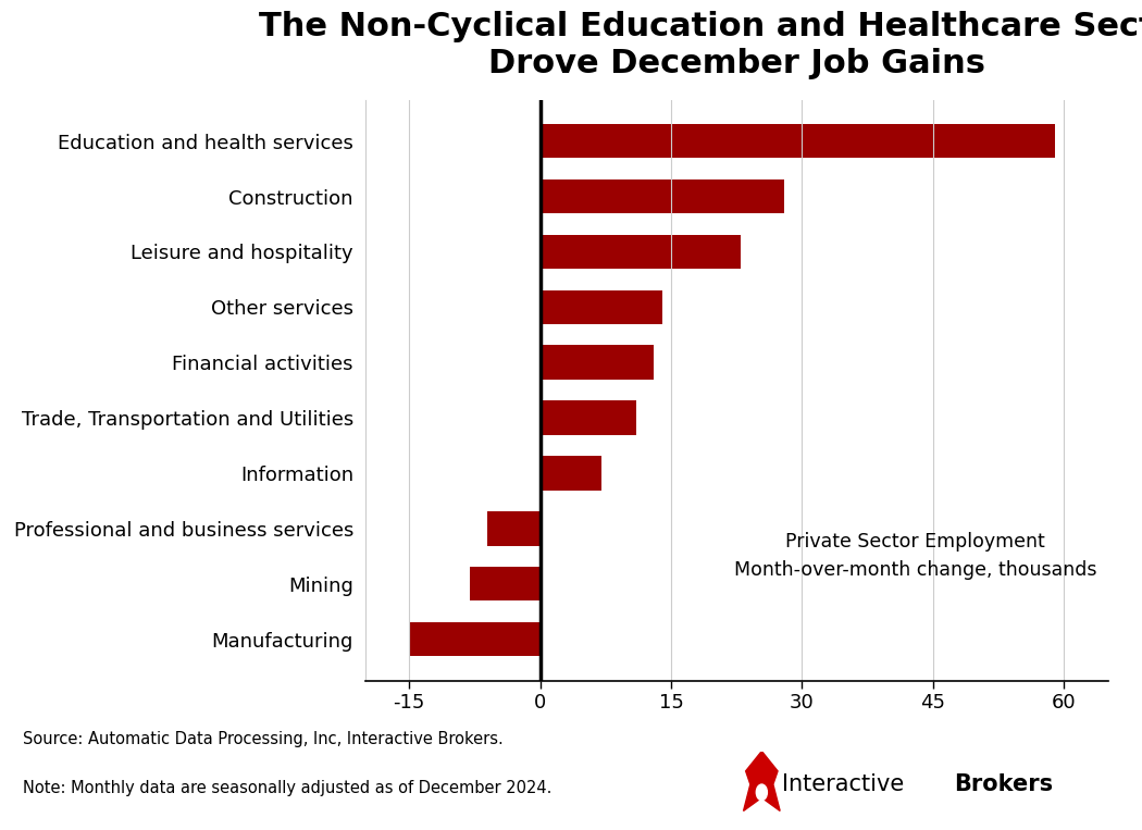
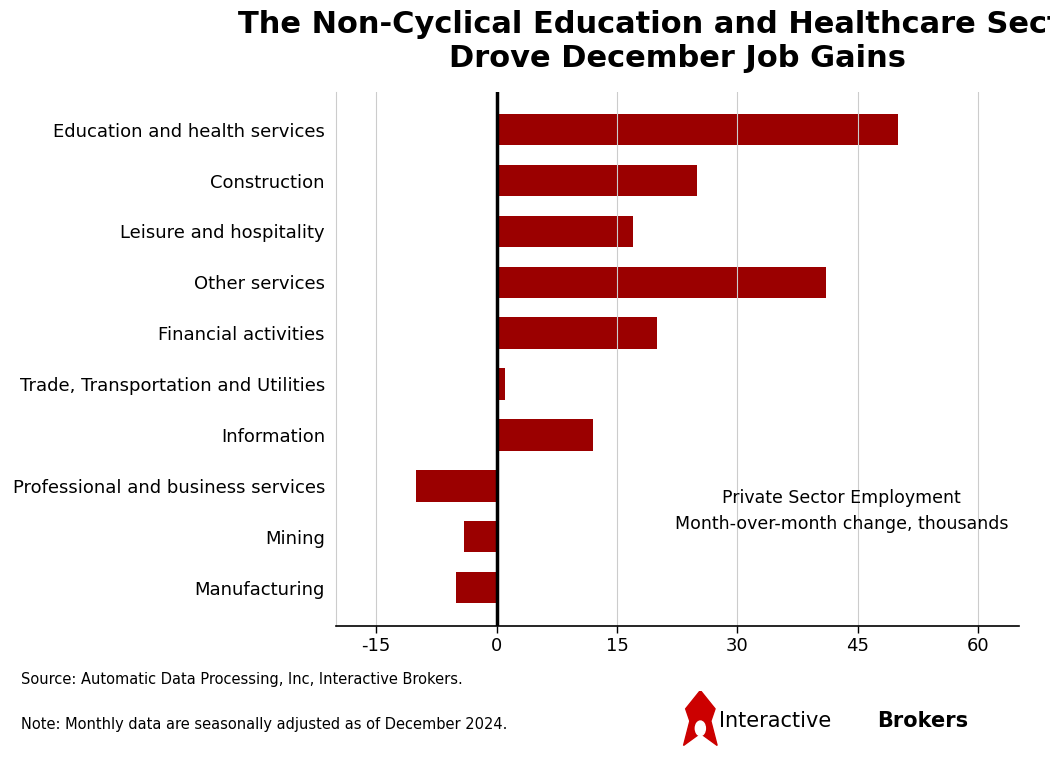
Education and health services: 59 -> 50
Construction: 28 -> 25
Leisure and hospitality: 23 -> 17
Other services: 14 -> 41
Financial activities: 13 -> 20
Trade, Transportation and Utilities: 11 -> 1
Information: 7 -> 12
Professional and business services: -6 -> -10
Mining: -8 -> -4
Manufacturing: -15 -> -5
